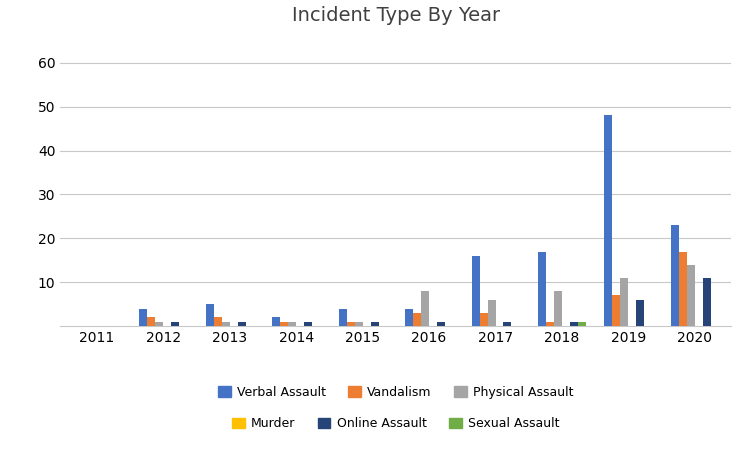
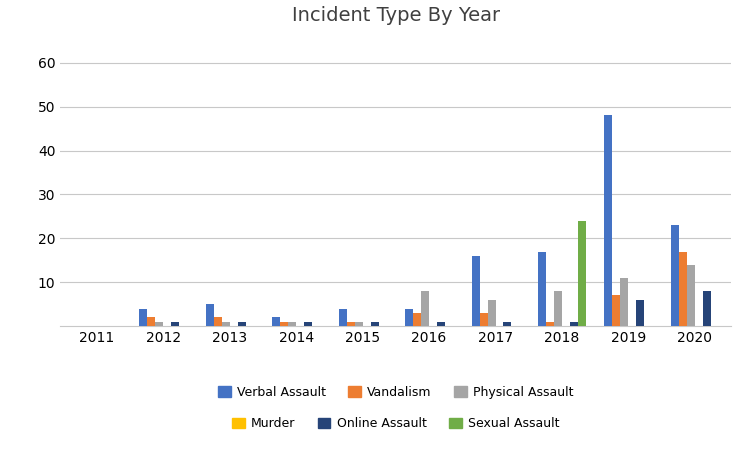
Sexual Assault/2018: 1 -> 24
Online Assault/2020: 11 -> 8
